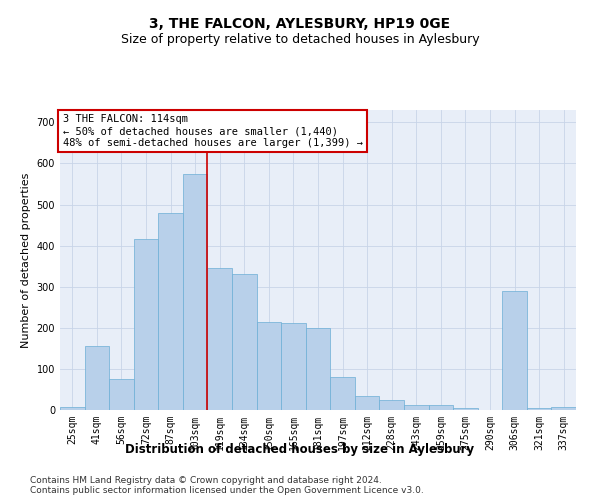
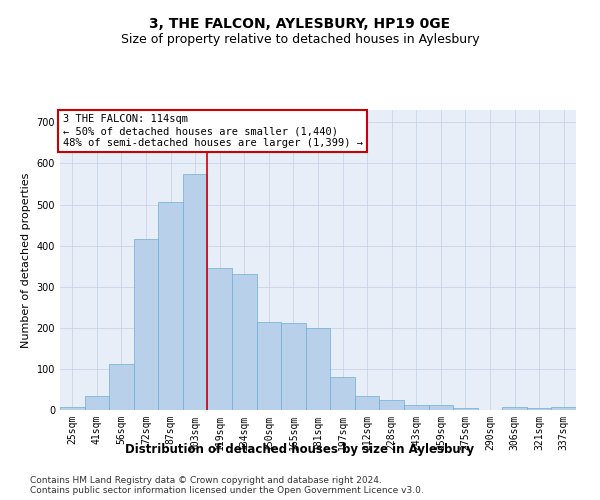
41sqm: 155 -> 35
56sqm: 75 -> 112
87sqm: 480 -> 505
306sqm: 290 -> 7
